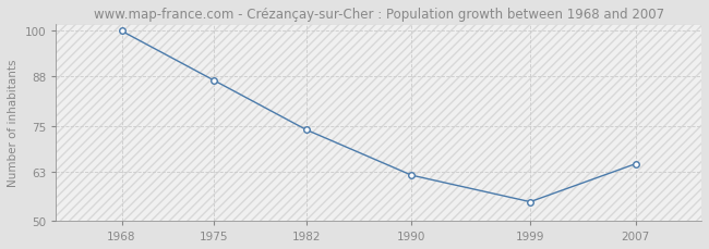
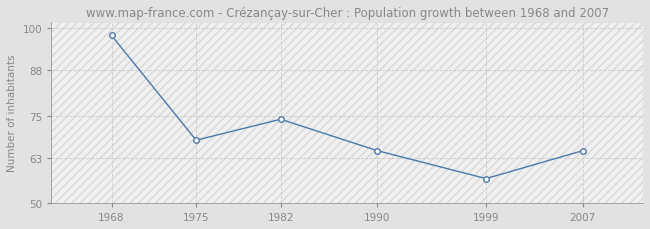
1968: 100 -> 98
1975: 87 -> 68
1990: 62 -> 65
1999: 55 -> 57
